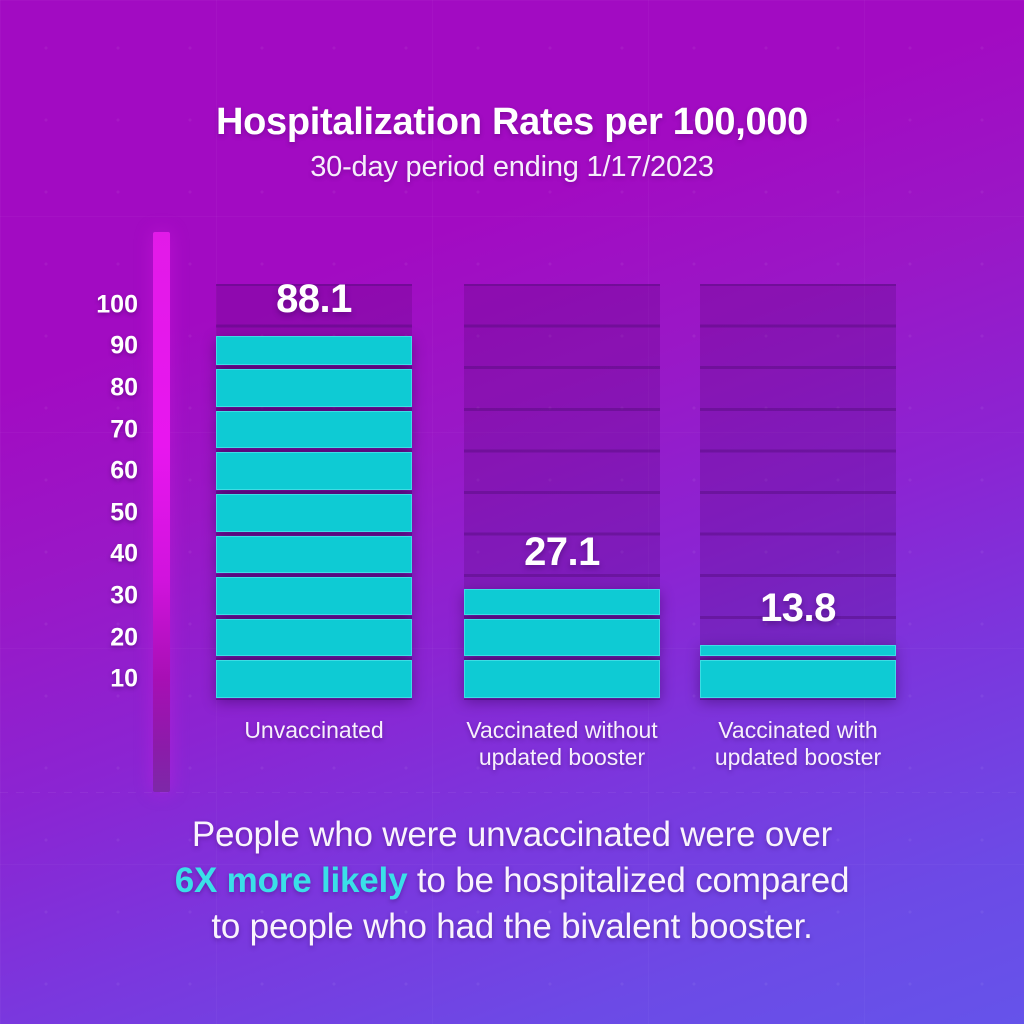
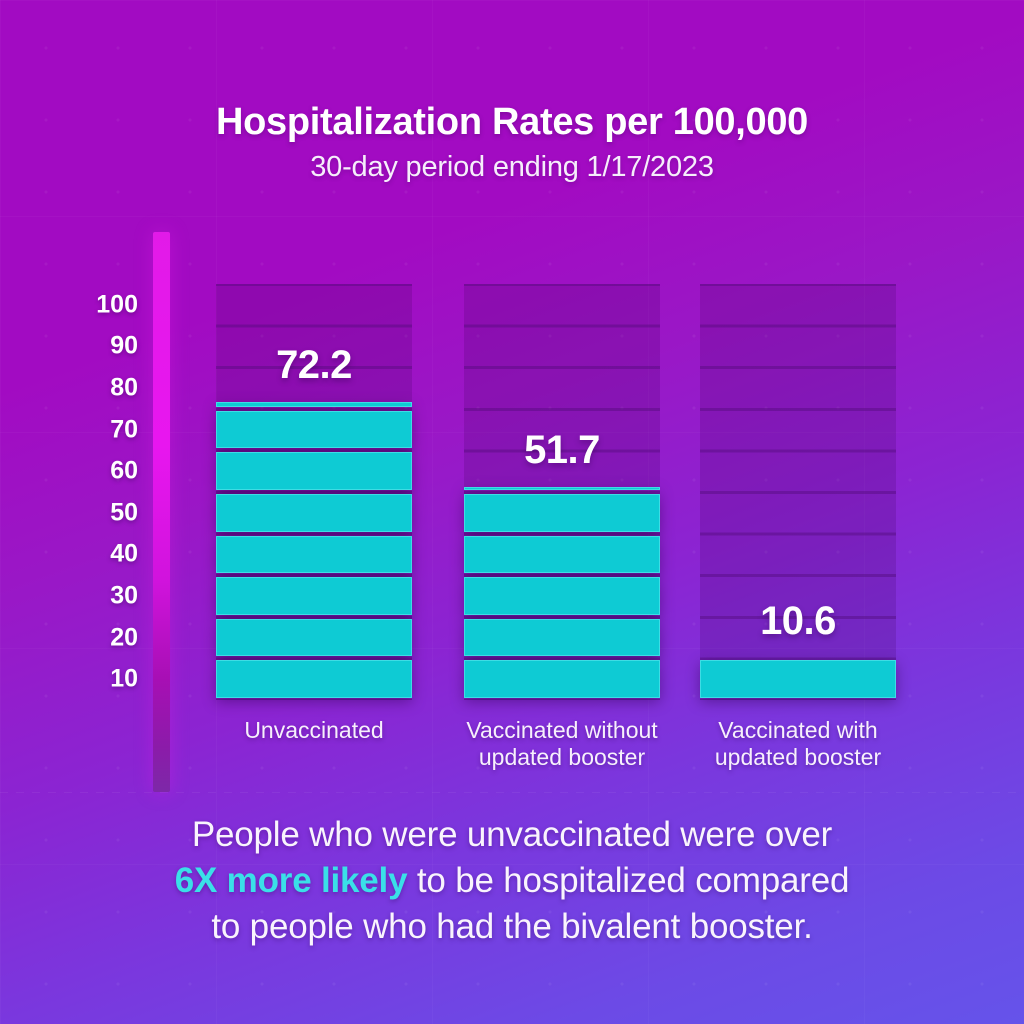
Unvaccinated: 88.1 -> 72.2
Vaccinated without updated booster: 27.1 -> 51.7
Vaccinated with updated booster: 13.8 -> 10.6
